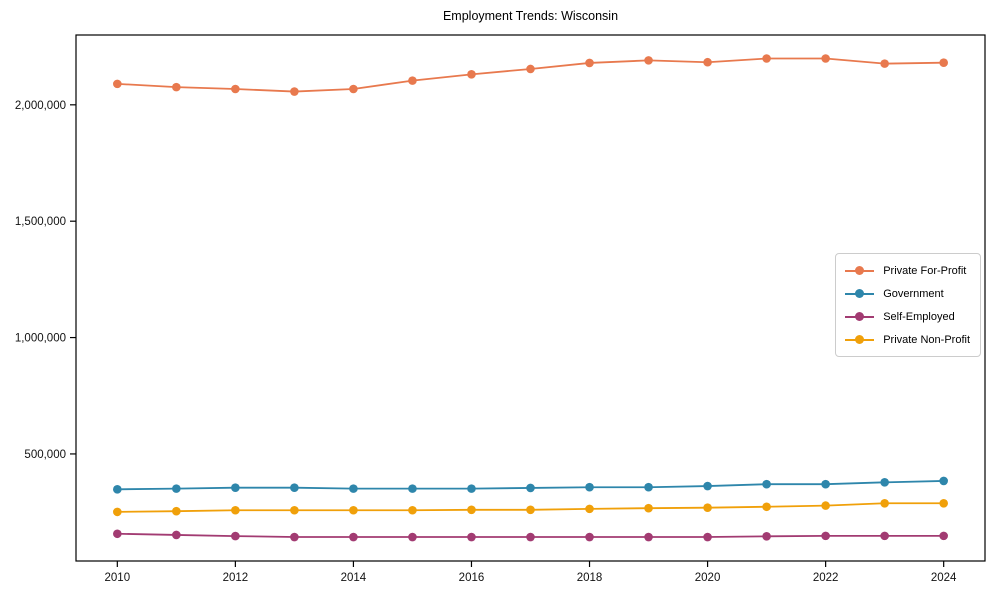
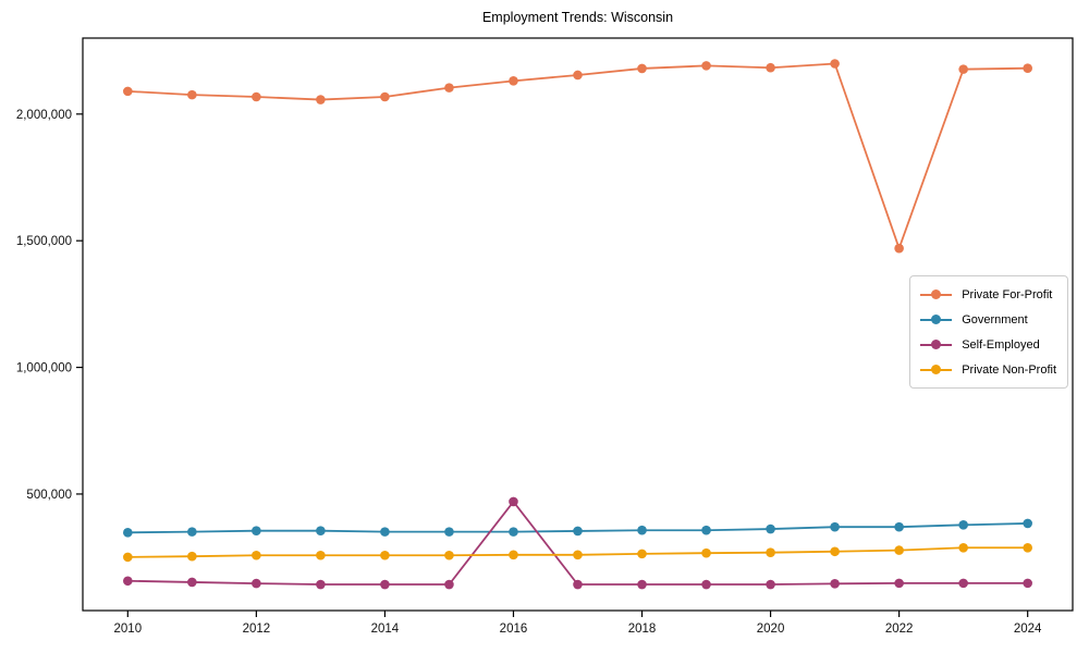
Self-Employed/2016: 140000 -> 470000
Private For-Profit/2022: 2200000 -> 1470000
